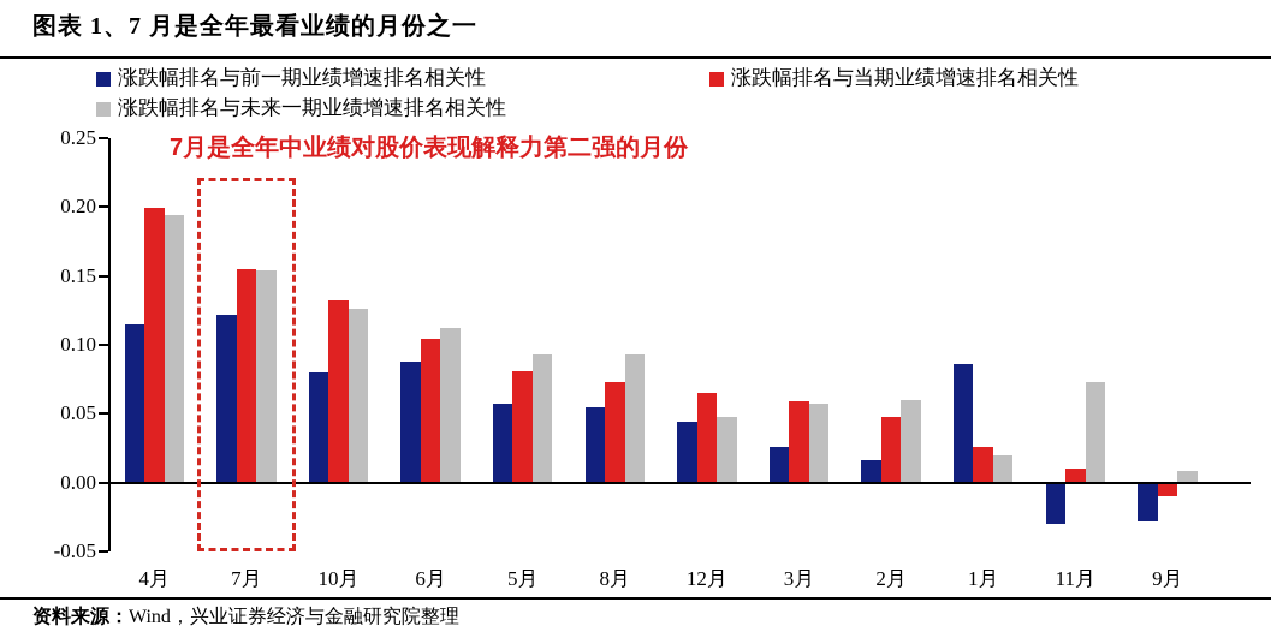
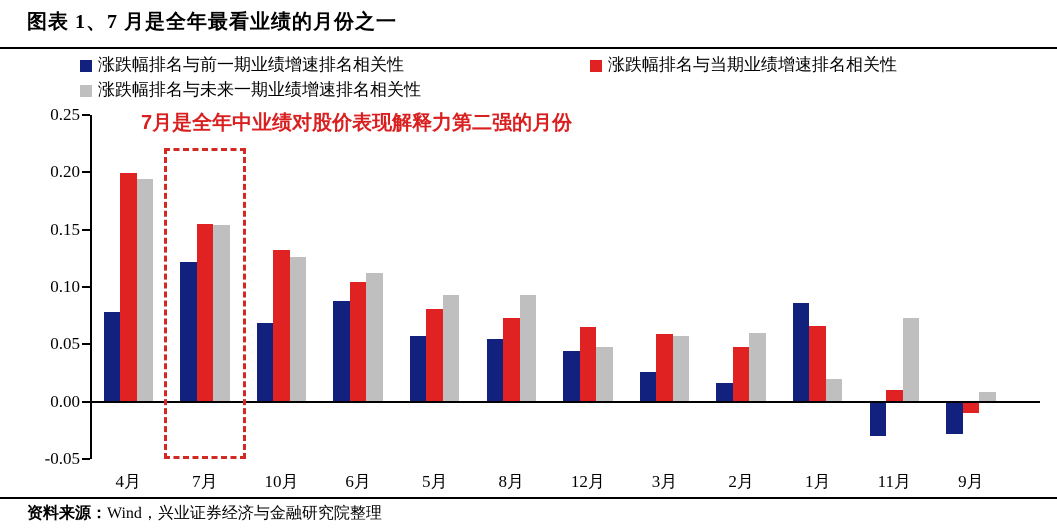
涨跌幅排名与前一期业绩增速排名相关性/4月: 0.115 -> 0.078
涨跌幅排名与前一期业绩增速排名相关性/10月: 0.080 -> 0.069
涨跌幅排名与当期业绩增速排名相关性/1月: 0.026 -> 0.066
